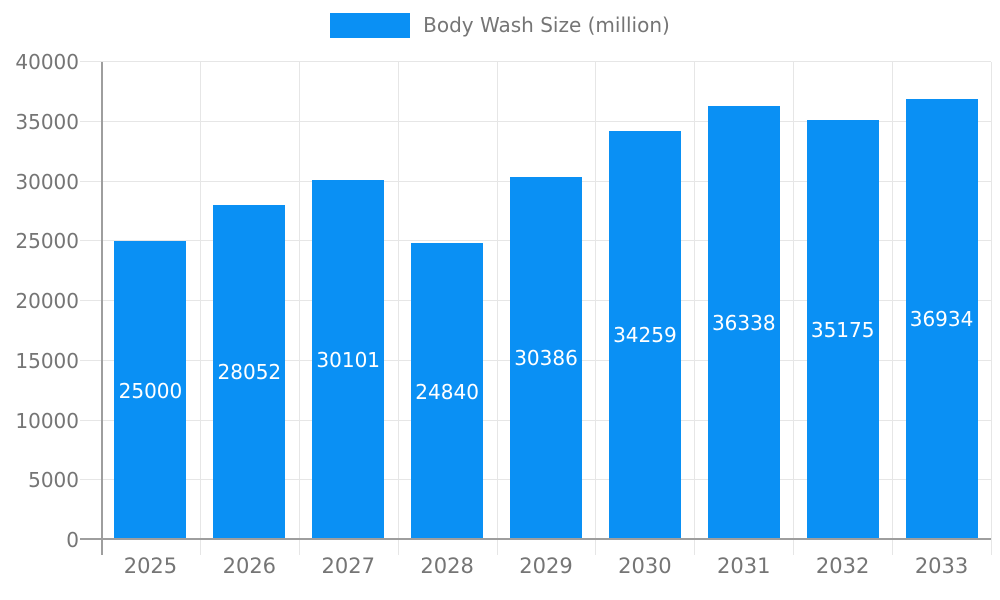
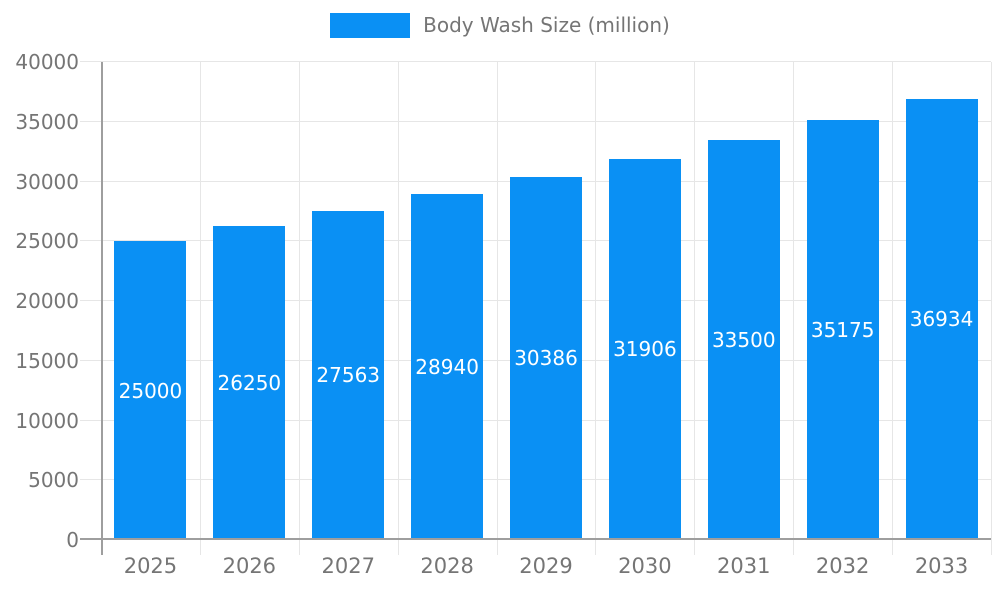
2026: 28052 -> 26250
2027: 30101 -> 27563
2028: 24840 -> 28940
2030: 34259 -> 31906
2031: 36338 -> 33500
